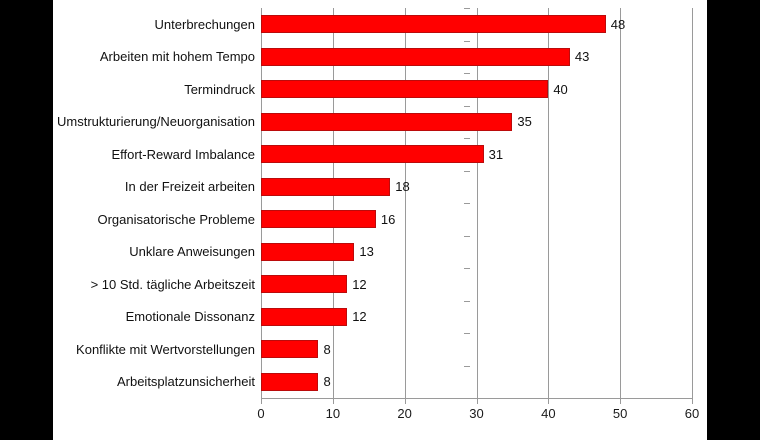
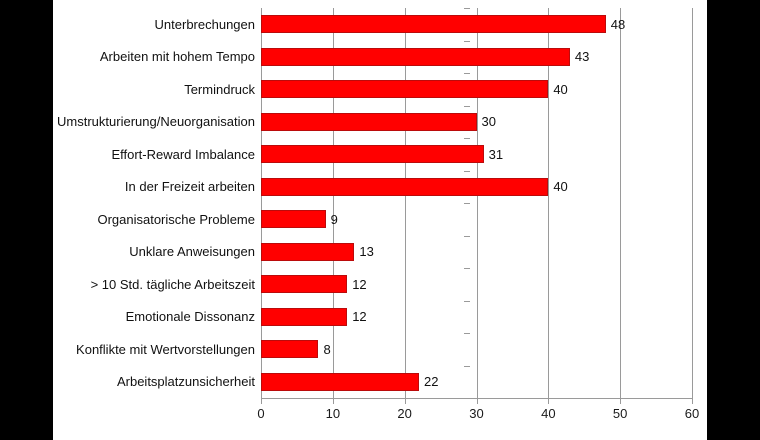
Umstrukturierung/Neuorganisation: 35 -> 30
In der Freizeit arbeiten: 18 -> 40
Organisatorische Probleme: 16 -> 9
Arbeitsplatzunsicherheit: 8 -> 22
